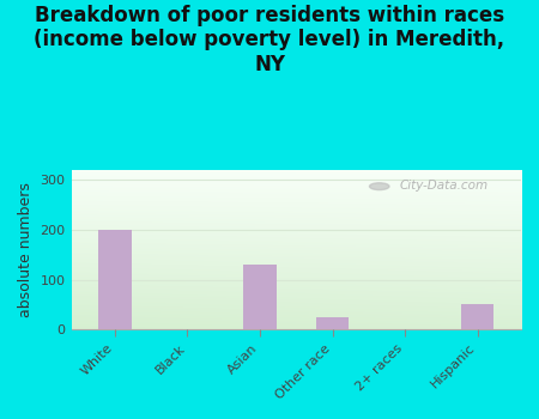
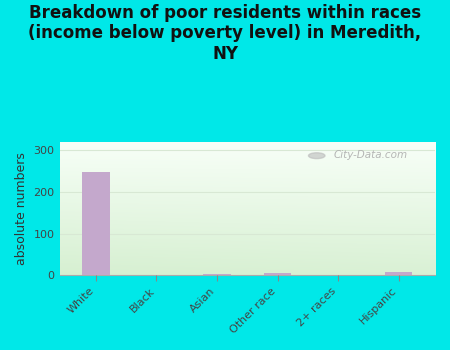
White: 200 -> 247
Asian: 130 -> 3
Other race: 25 -> 5
Hispanic: 50 -> 7
